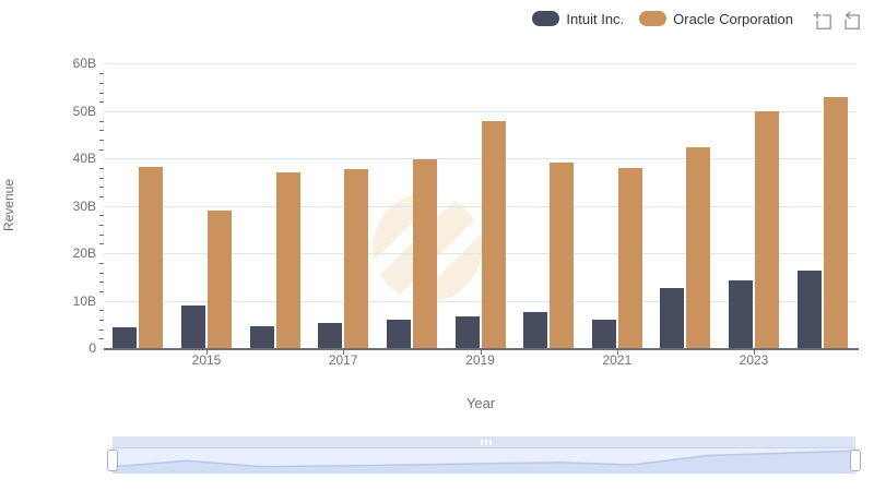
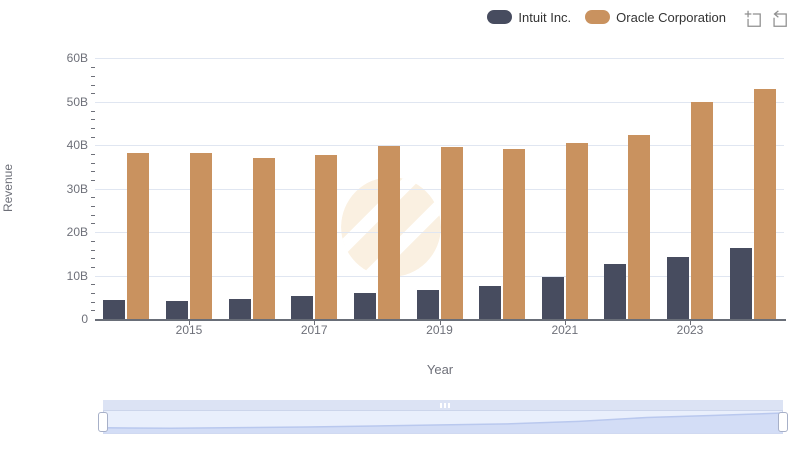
Intuit Inc./2015: 9B -> 4B
Oracle Corporation/2015: 29B -> 38B
Oracle Corporation/2019: 48B -> 40B
Intuit Inc./2021: 6B -> 10B
Oracle Corporation/2021: 38B -> 40B
